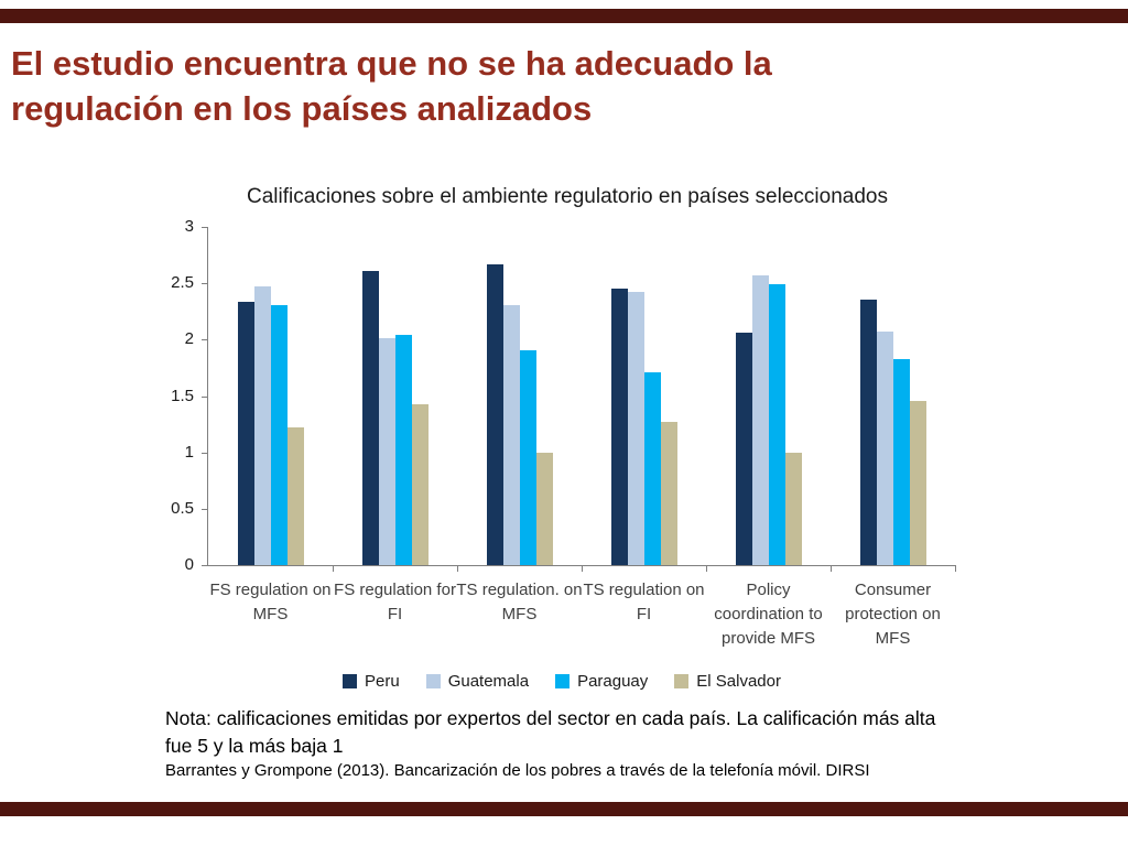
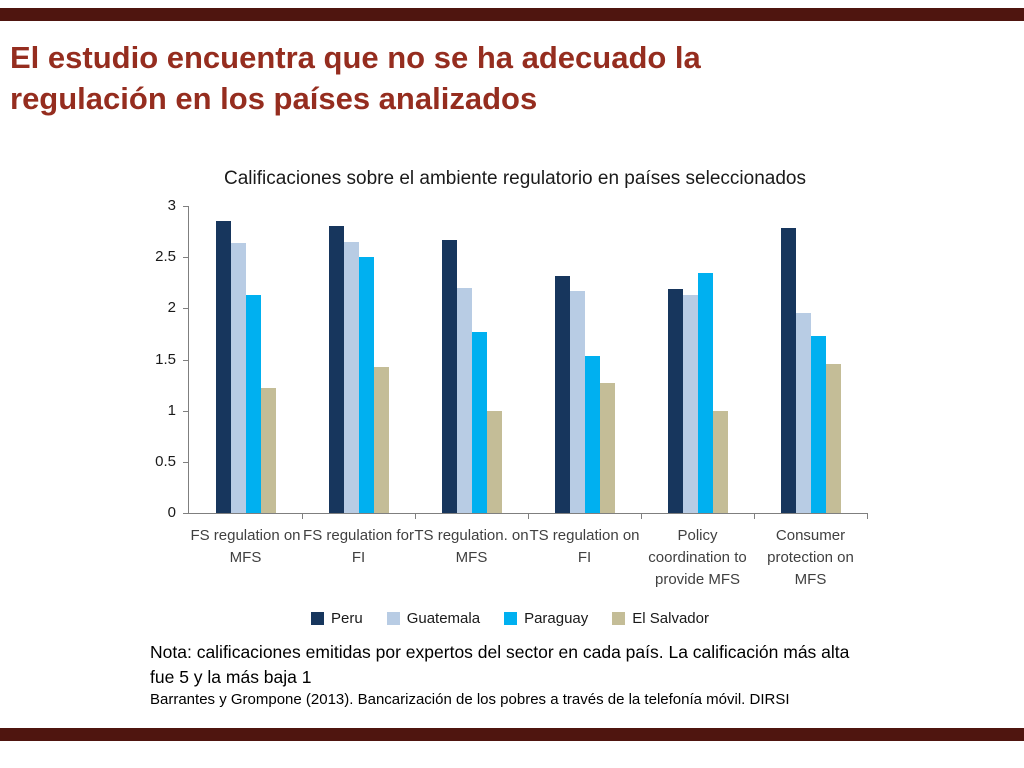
Peru/FS regulation on MFS: 2.34 -> 2.85
Guatemala/FS regulation on MFS: 2.47 -> 2.64
Paraguay/FS regulation on MFS: 2.31 -> 2.13
Peru/FS regulation for FI: 2.61 -> 2.80
Guatemala/FS regulation for FI: 2.01 -> 2.65
Paraguay/FS regulation for FI: 2.04 -> 2.50
Guatemala/TS regulation. on MFS: 2.31 -> 2.20
Paraguay/TS regulation. on MFS: 1.91 -> 1.77
Peru/TS regulation on FI: 2.45 -> 2.32
Guatemala/TS regulation on FI: 2.42 -> 2.17
Paraguay/TS regulation on FI: 1.71 -> 1.53
Peru/Policy coordination to provide MFS: 2.06 -> 2.19
Guatemala/Policy coordination to provide MFS: 2.57 -> 2.13
Paraguay/Policy coordination to provide MFS: 2.49 -> 2.35
Peru/Consumer protection on MFS: 2.36 -> 2.79
Guatemala/Consumer protection on MFS: 2.07 -> 1.95
Paraguay/Consumer protection on MFS: 1.83 -> 1.73
